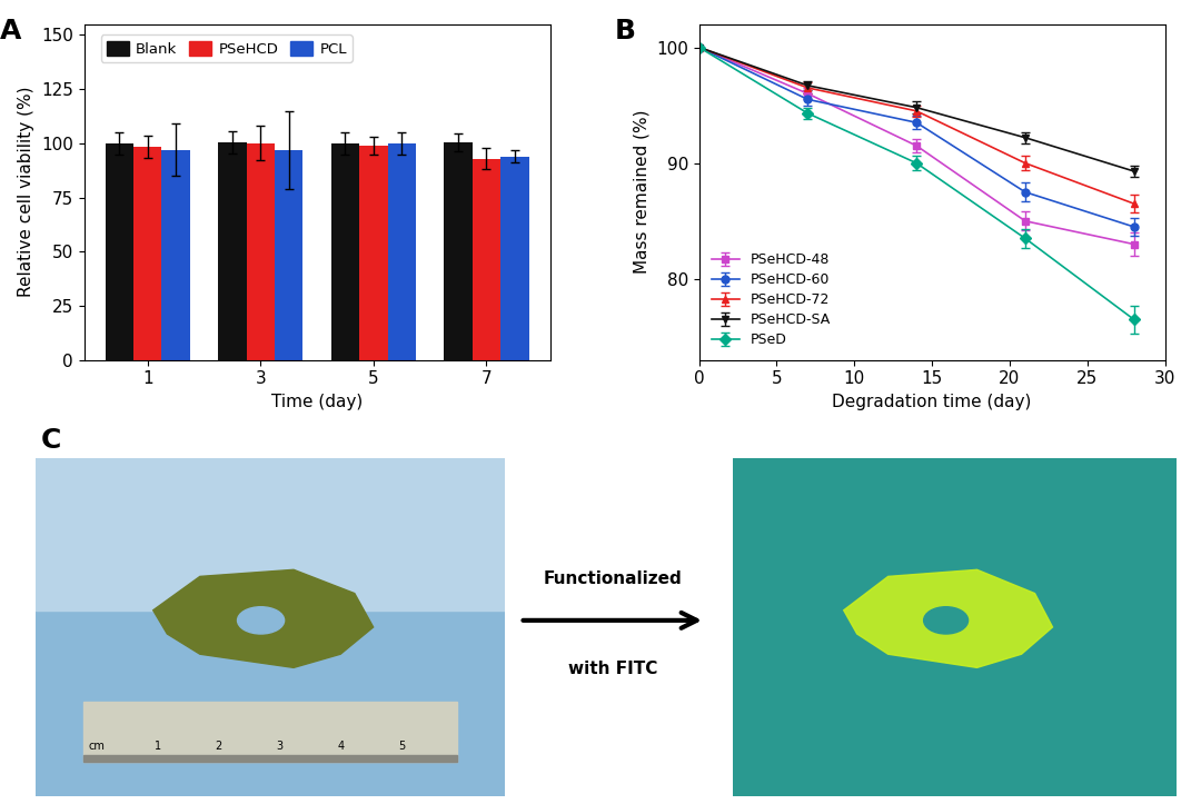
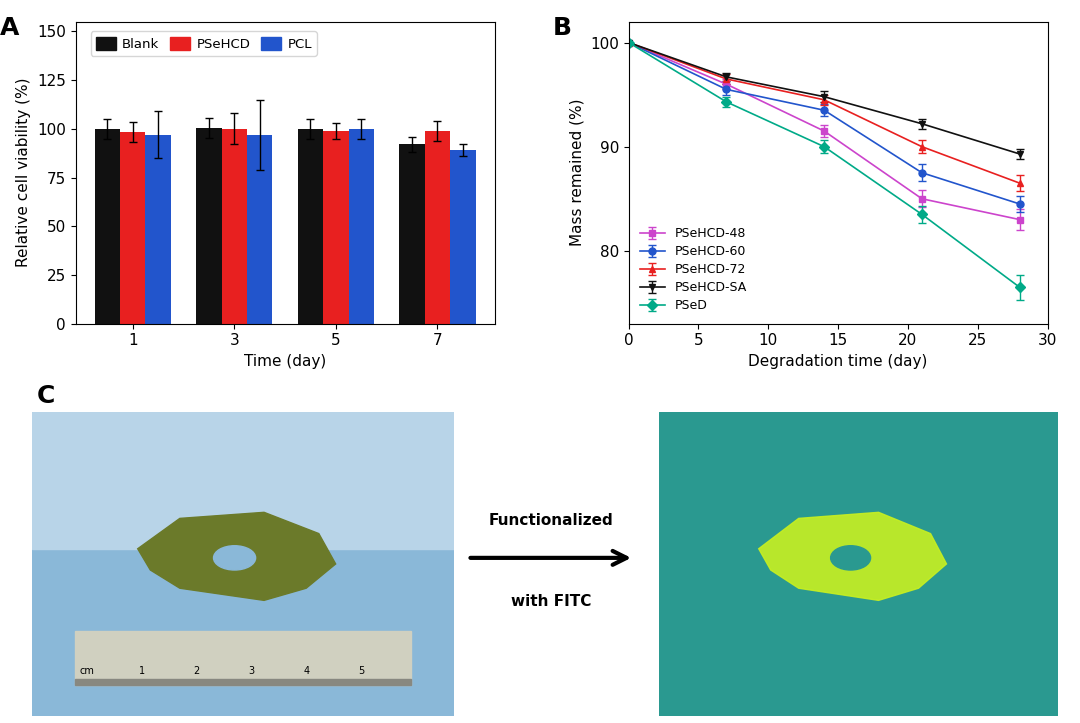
Blank/7: 100 -> 92
PSeHCD/7: 93 -> 99
PCL/7: 94 -> 89
